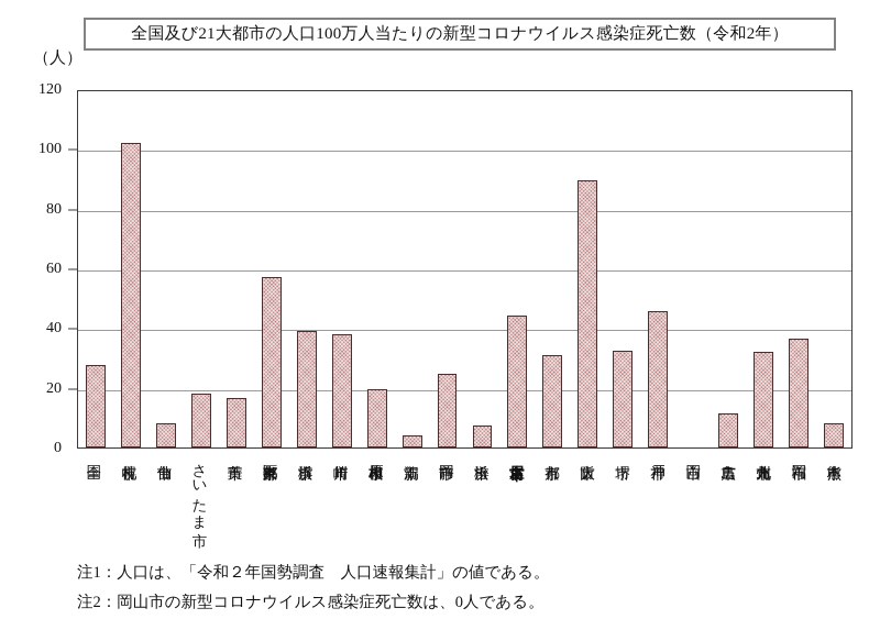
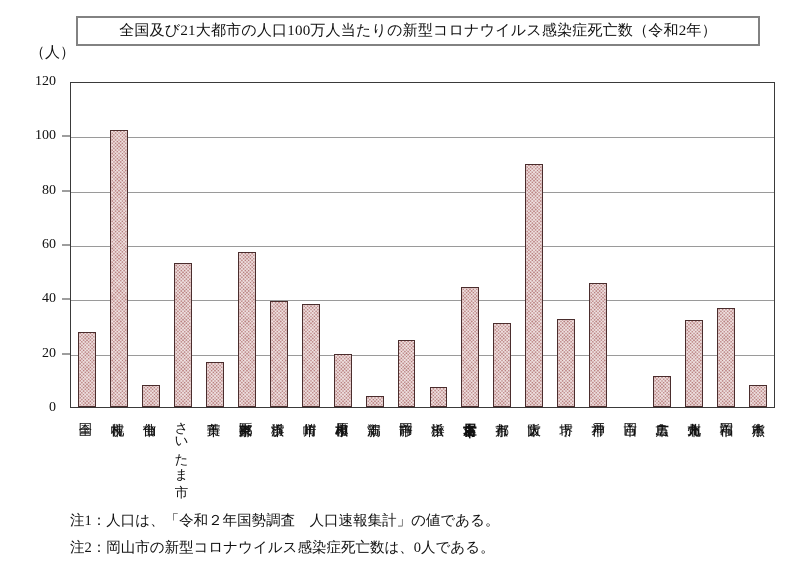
さいたま市: 18 -> 53
